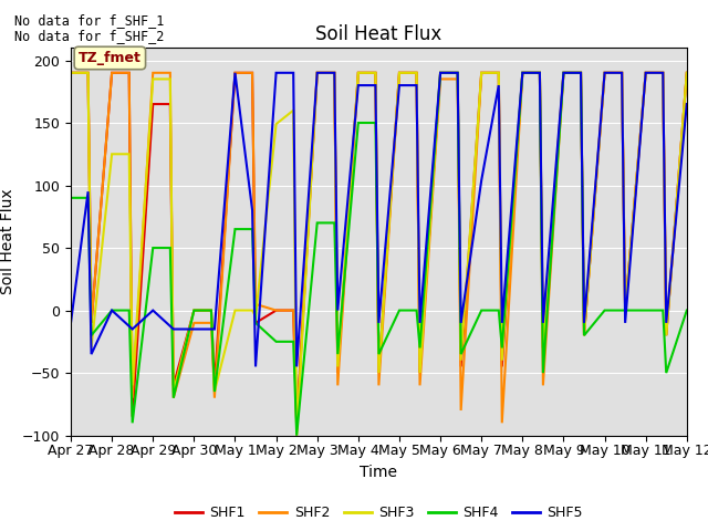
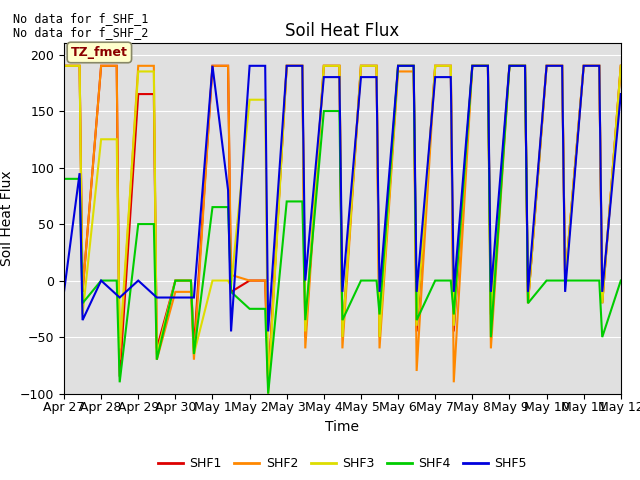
SHF3/May 2: 149 -> 160
SHF5/May 7: 104 -> 180
